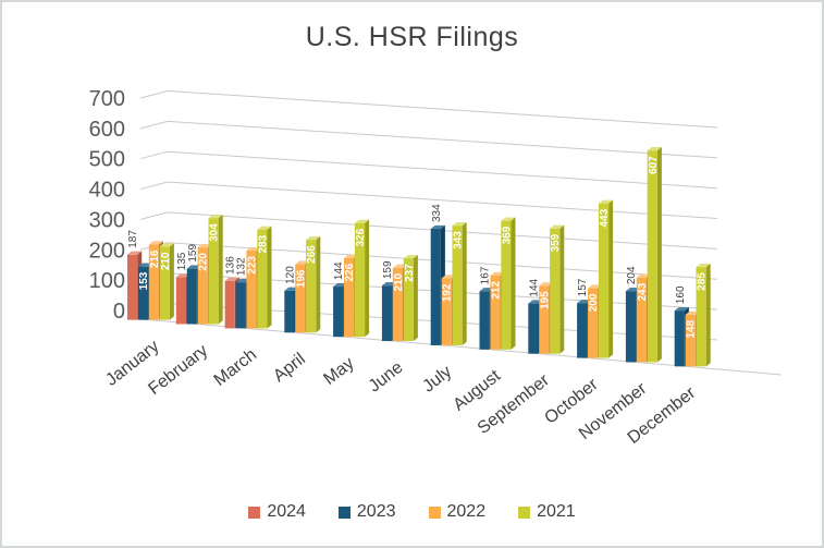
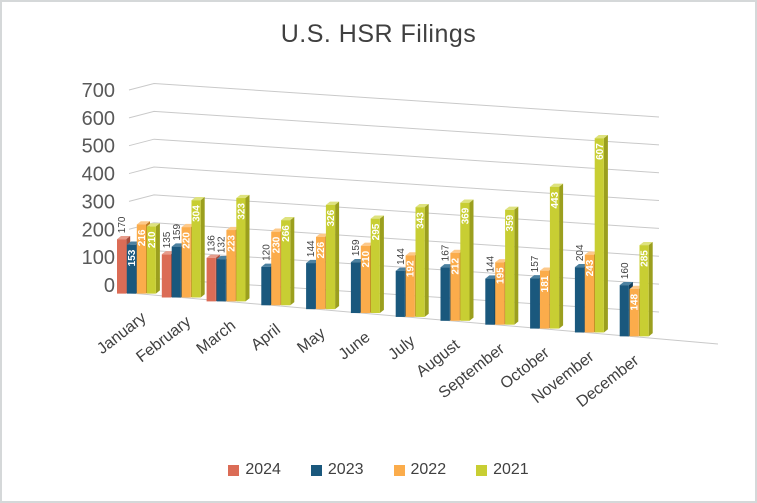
2024/January: 187 -> 170
2021/March: 283 -> 323
2022/April: 196 -> 230
2021/June: 237 -> 295
2023/July: 334 -> 144
2022/October: 200 -> 181
